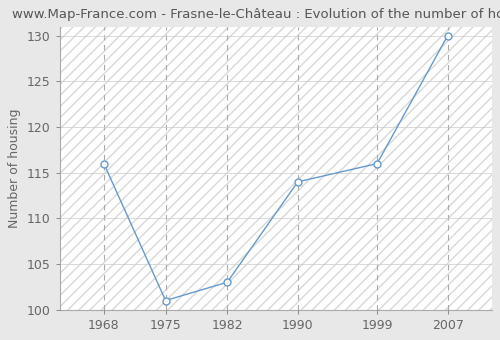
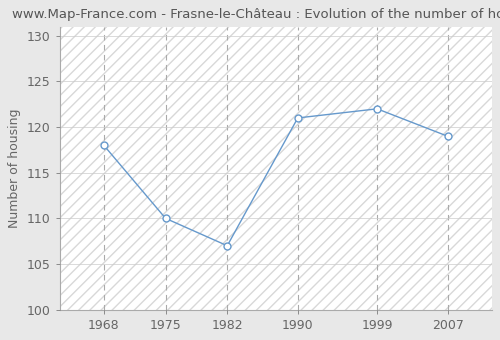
1968: 116 -> 118
1975: 101 -> 110
1982: 103 -> 107
1990: 114 -> 121
1999: 116 -> 122
2007: 130 -> 119
